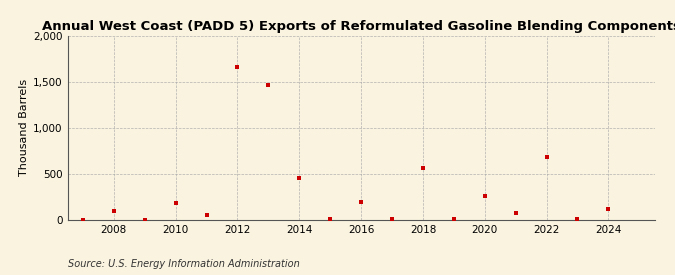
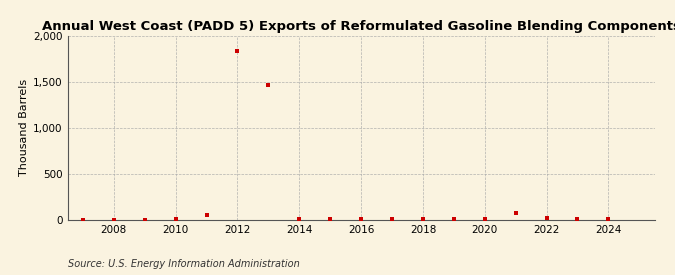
2008: 100 -> 0
2010: 180 -> 10
2012: 1,660 -> 1,830
2014: 460 -> 10
2016: 200 -> 10
2018: 560 -> 10
2020: 260 -> 10
2022: 680 -> 20
2024: 120 -> 10
